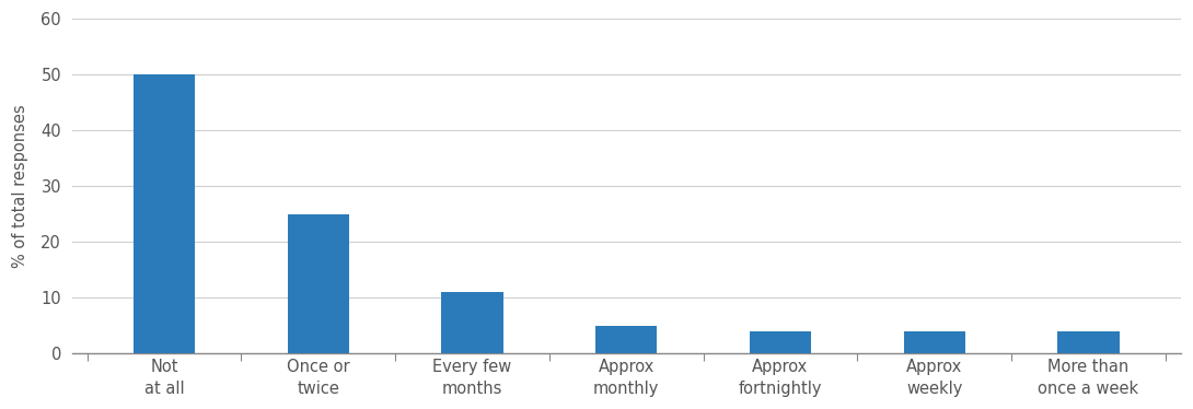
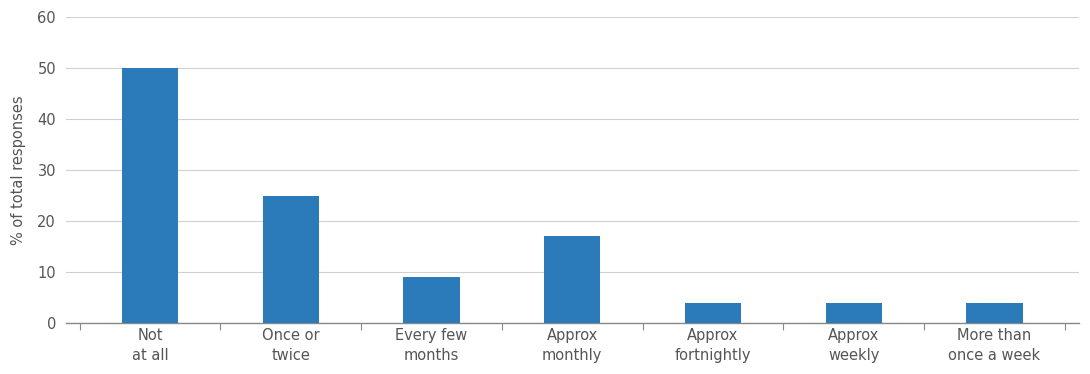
Every few months: 11 -> 9
Approx monthly: 5 -> 17
